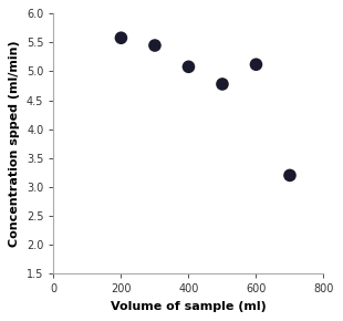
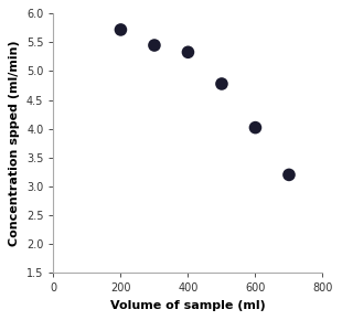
200: 5.58 -> 5.72
400: 5.08 -> 5.33
600: 5.12 -> 4.02
